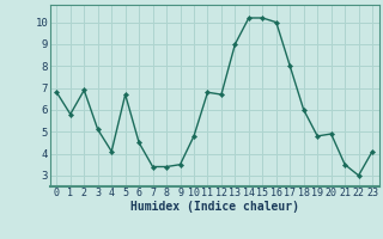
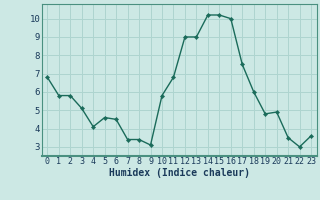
2: 6.9 -> 5.8
5: 6.7 -> 4.6
9: 3.5 -> 3.1
10: 4.8 -> 5.8
12: 6.7 -> 9.0
17: 8.0 -> 7.5
23: 4.1 -> 3.6
